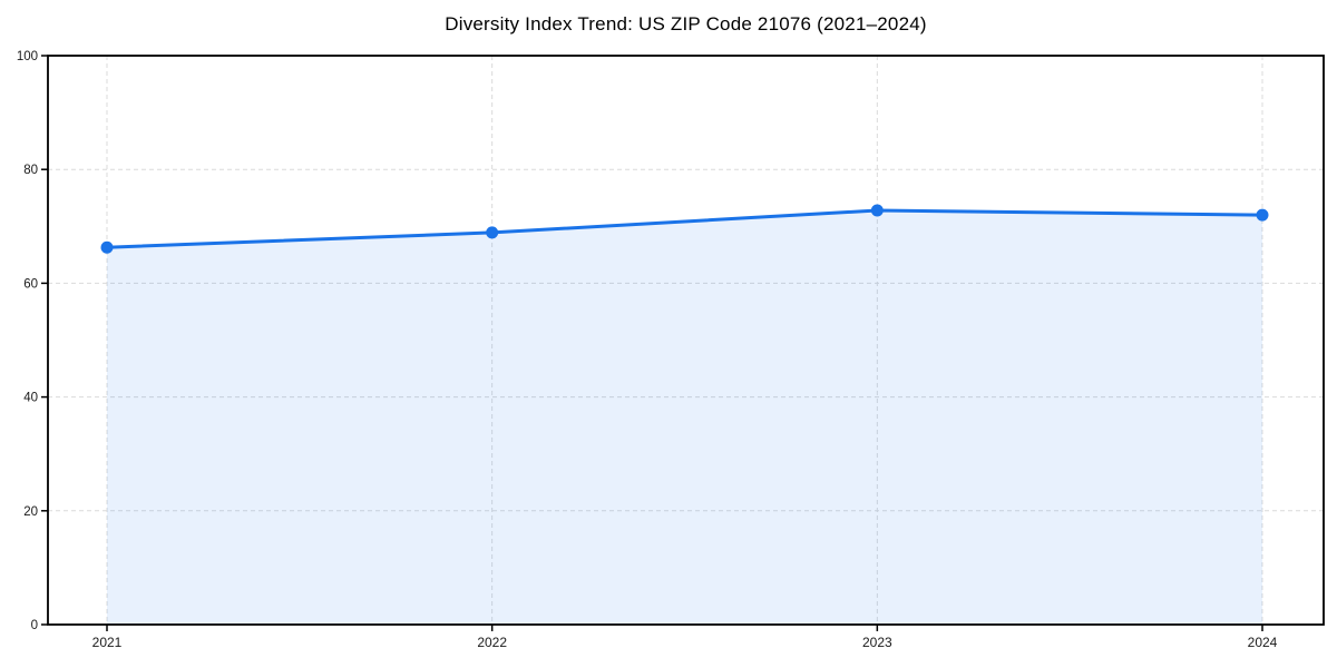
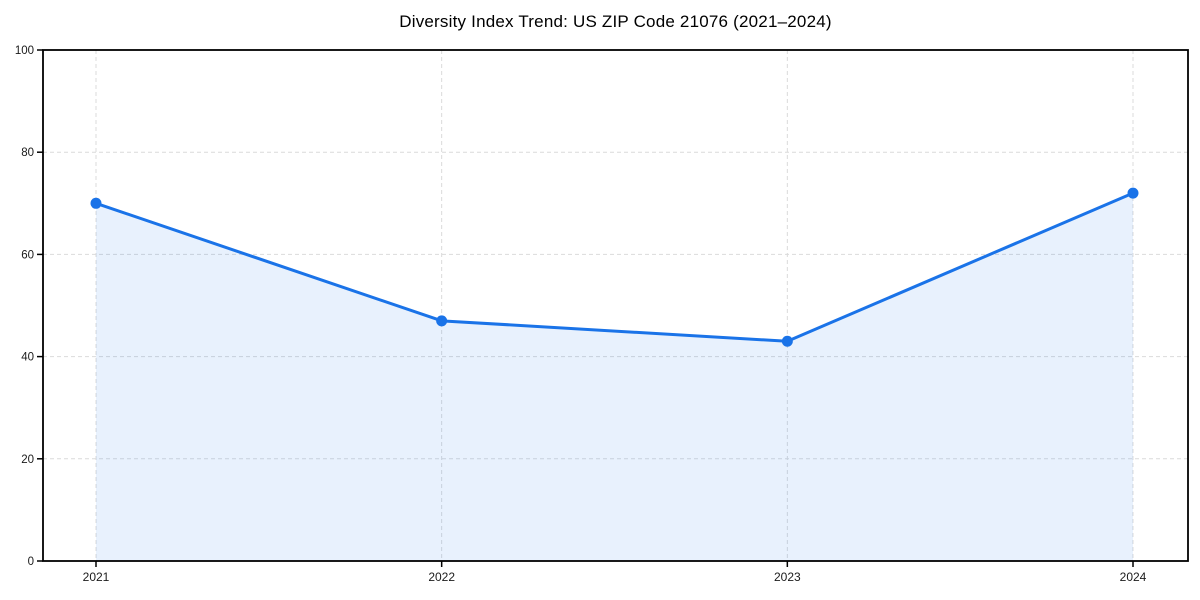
2021: 66 -> 70
2022: 69 -> 47
2023: 73 -> 43
